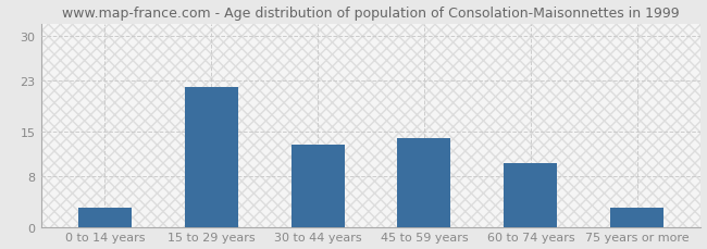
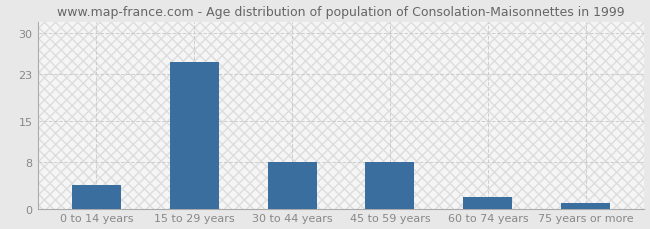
0 to 14 years: 3 -> 4
15 to 29 years: 22 -> 25
30 to 44 years: 13 -> 8
45 to 59 years: 14 -> 8
60 to 74 years: 10 -> 2
75 years or more: 3 -> 1
